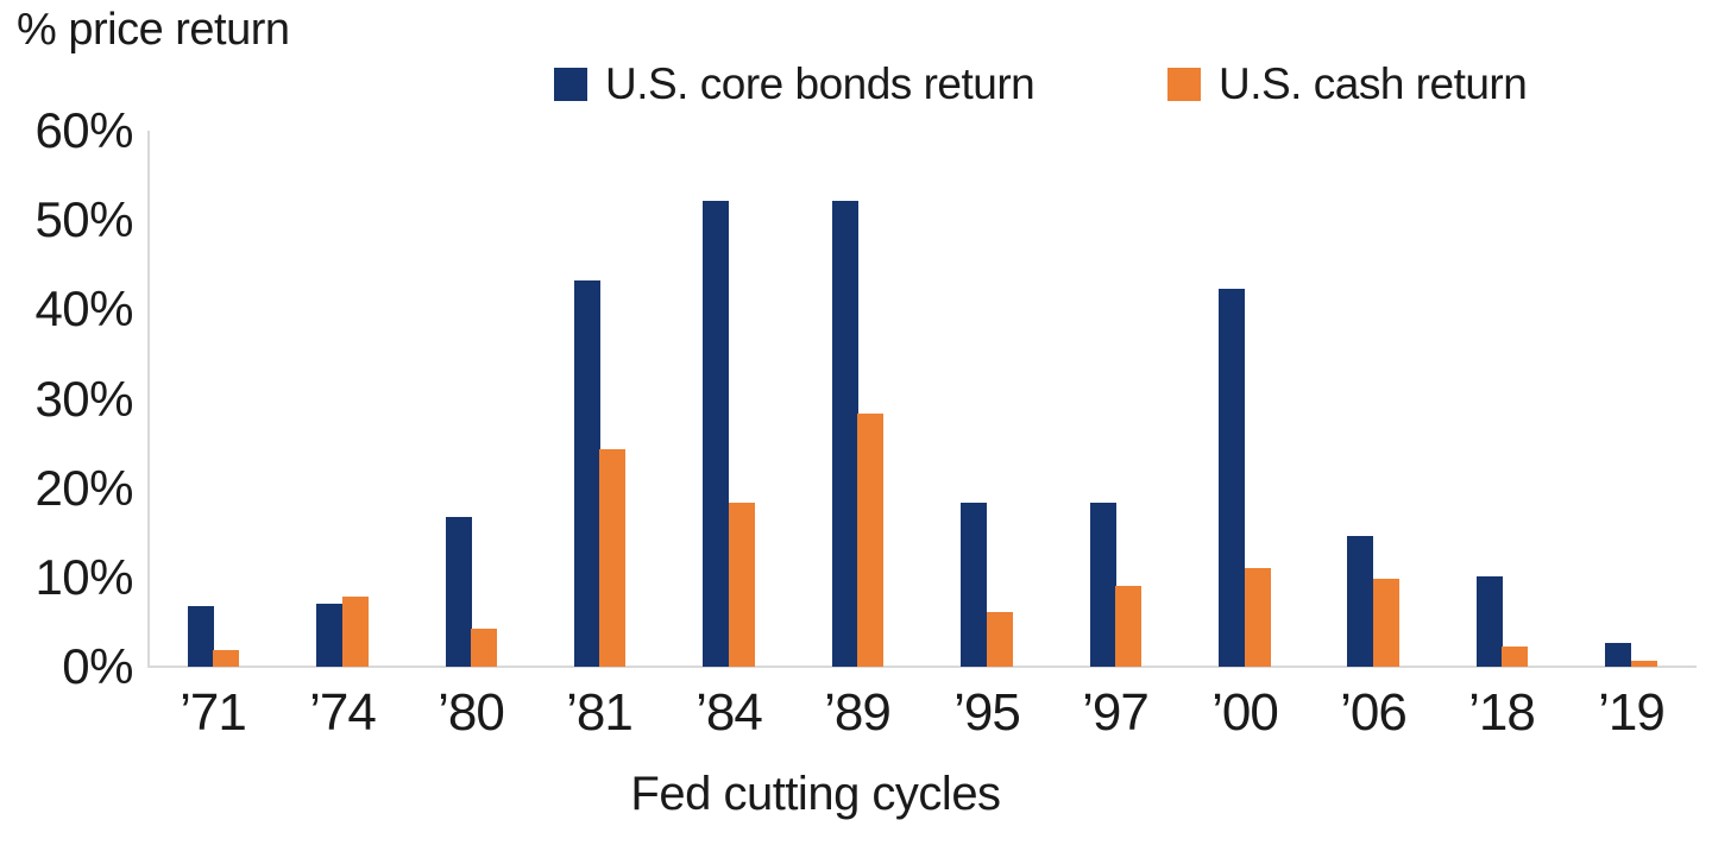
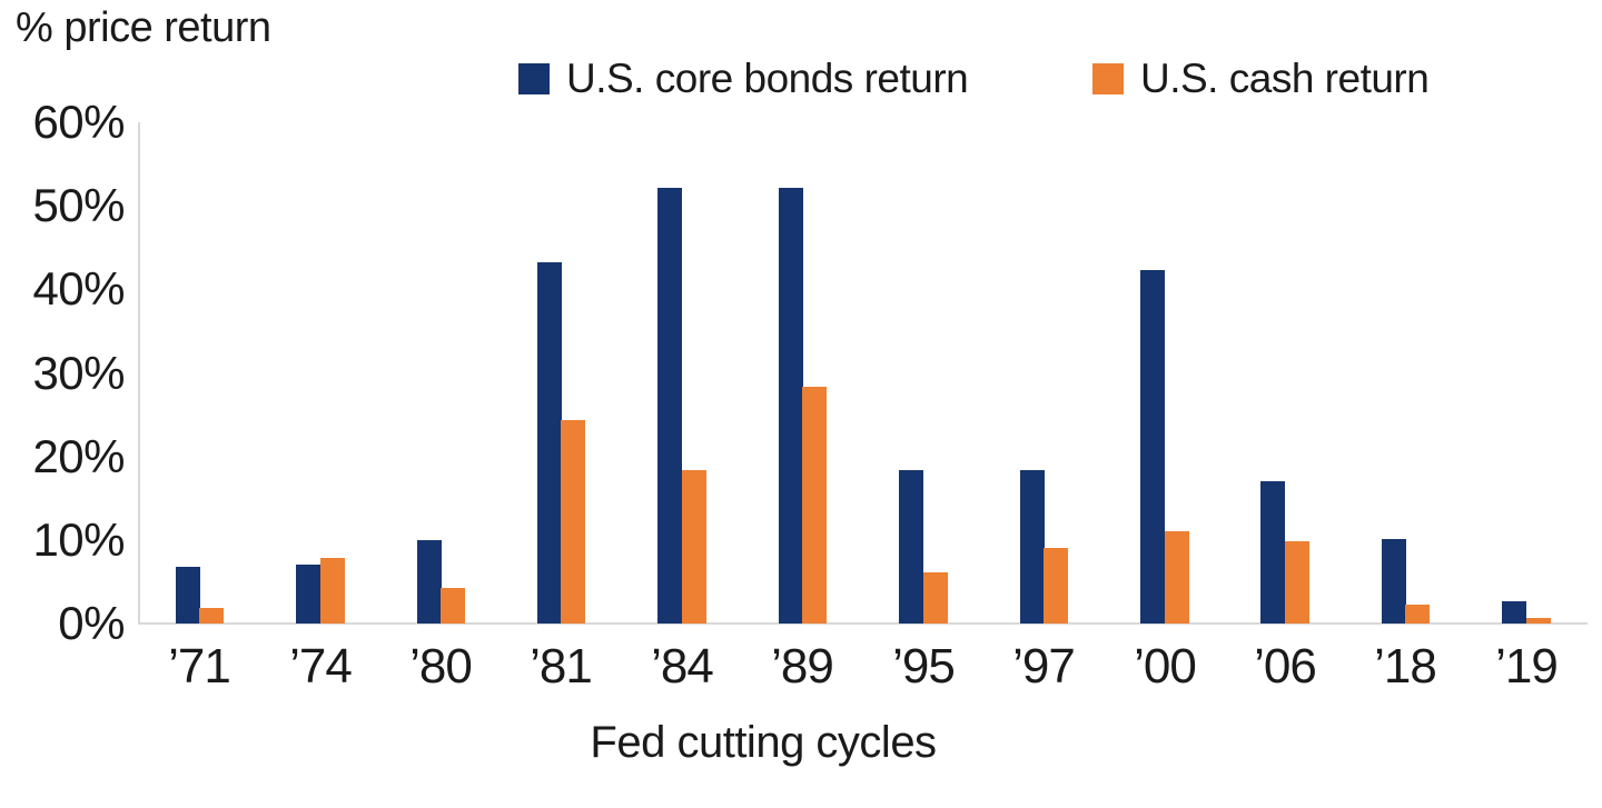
U.S. core bonds return/’80: 17% -> 10%
U.S. core bonds return/’06: 15% -> 17%
